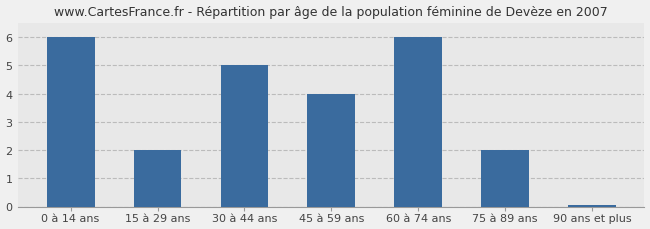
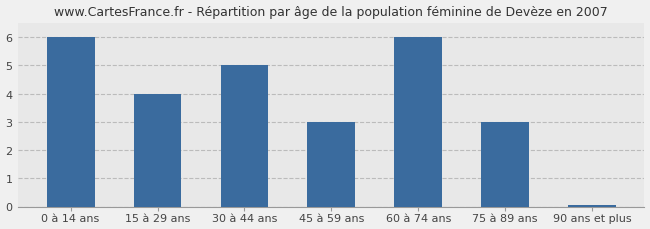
15 à 29 ans: 2.00 -> 4.00
45 à 59 ans: 4.00 -> 3.00
75 à 89 ans: 2.00 -> 3.00
